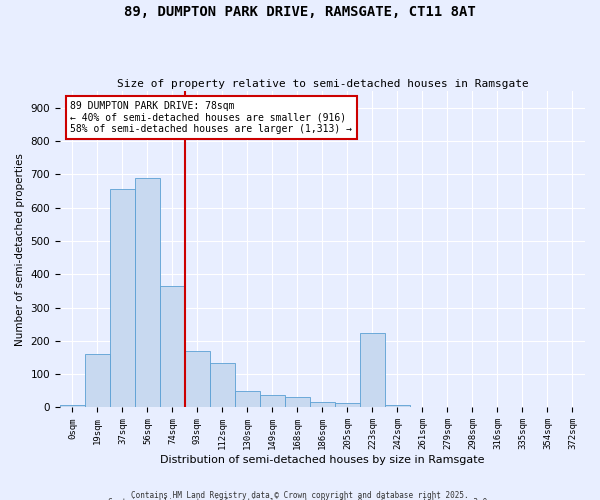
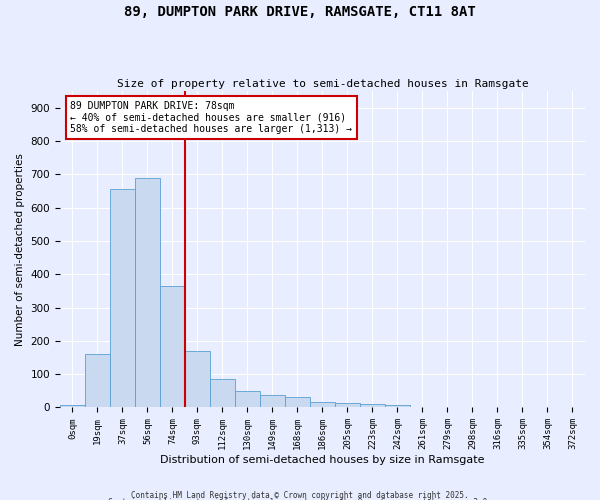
112sqm: 135 -> 85
223sqm: 225 -> 11
